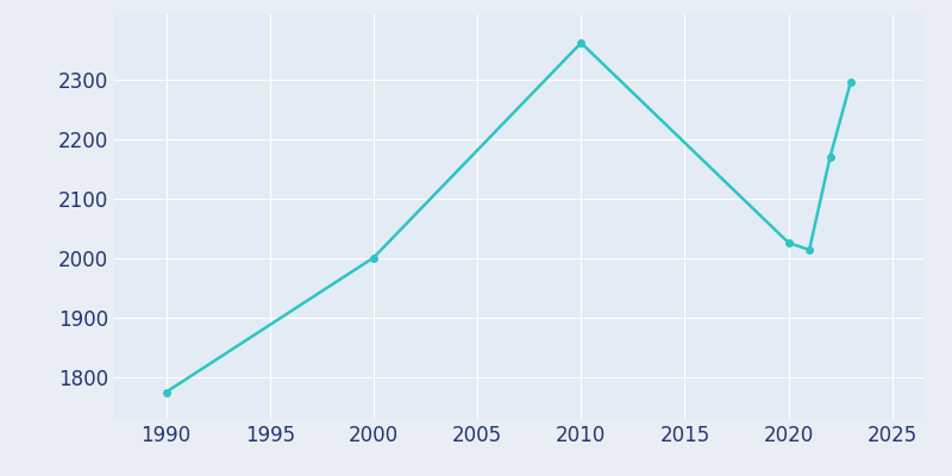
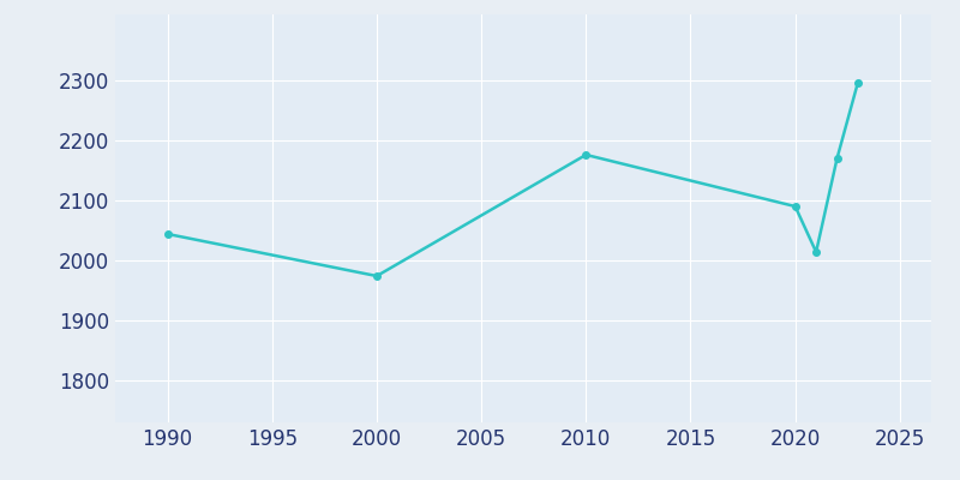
1990: 1775 -> 2044
2000: 2001 -> 1974
2010: 2362 -> 2176
2020: 2026 -> 2090
